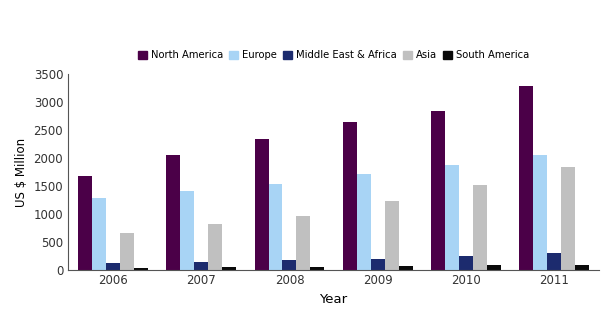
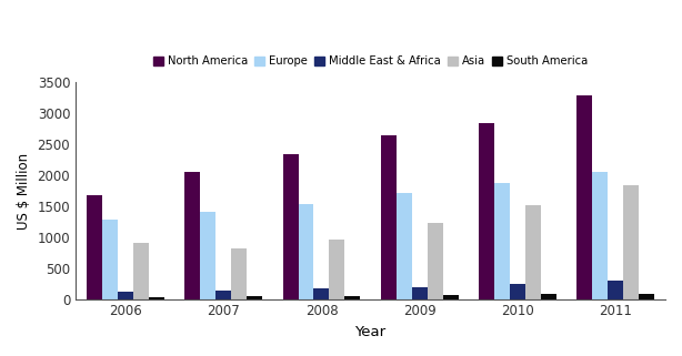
Asia/2006: 660 -> 900
